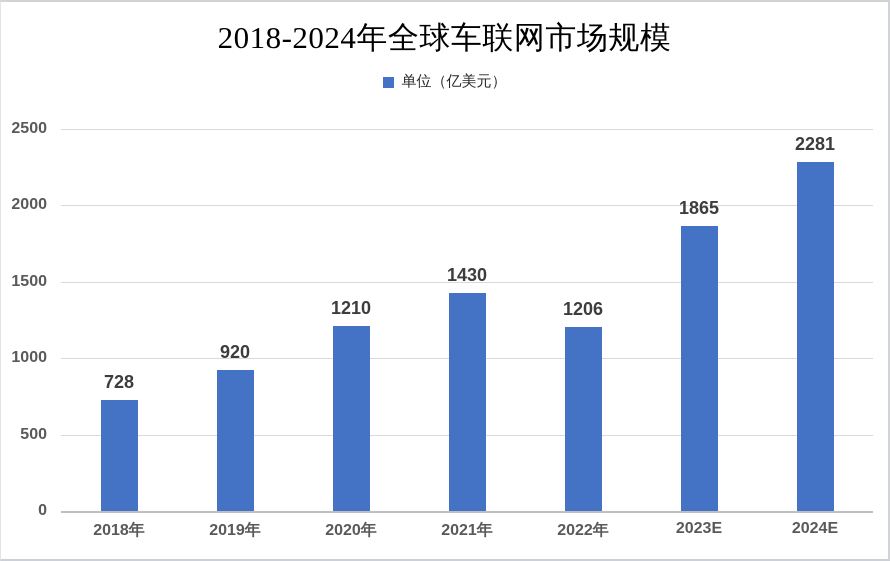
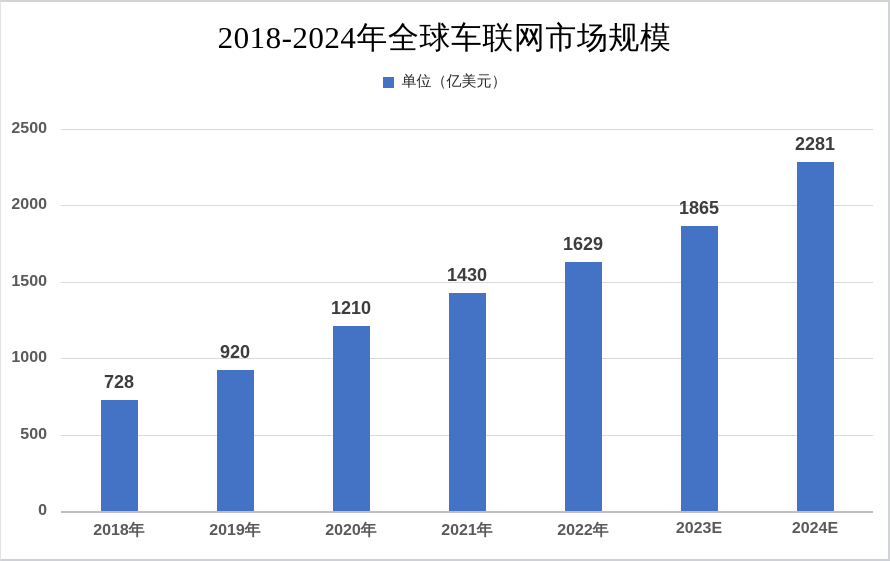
2022年: 1206 -> 1629
